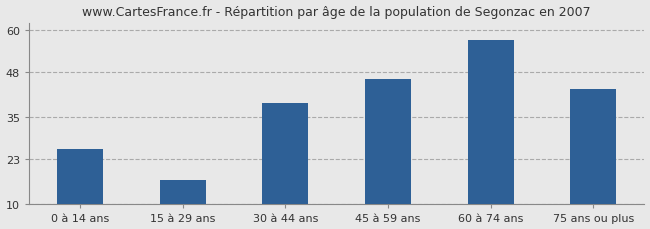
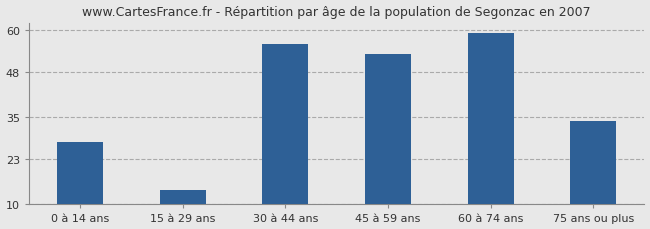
0 à 14 ans: 26 -> 28
15 à 29 ans: 17 -> 14
30 à 44 ans: 39 -> 56
45 à 59 ans: 46 -> 53
60 à 74 ans: 57 -> 59
75 ans ou plus: 43 -> 34
